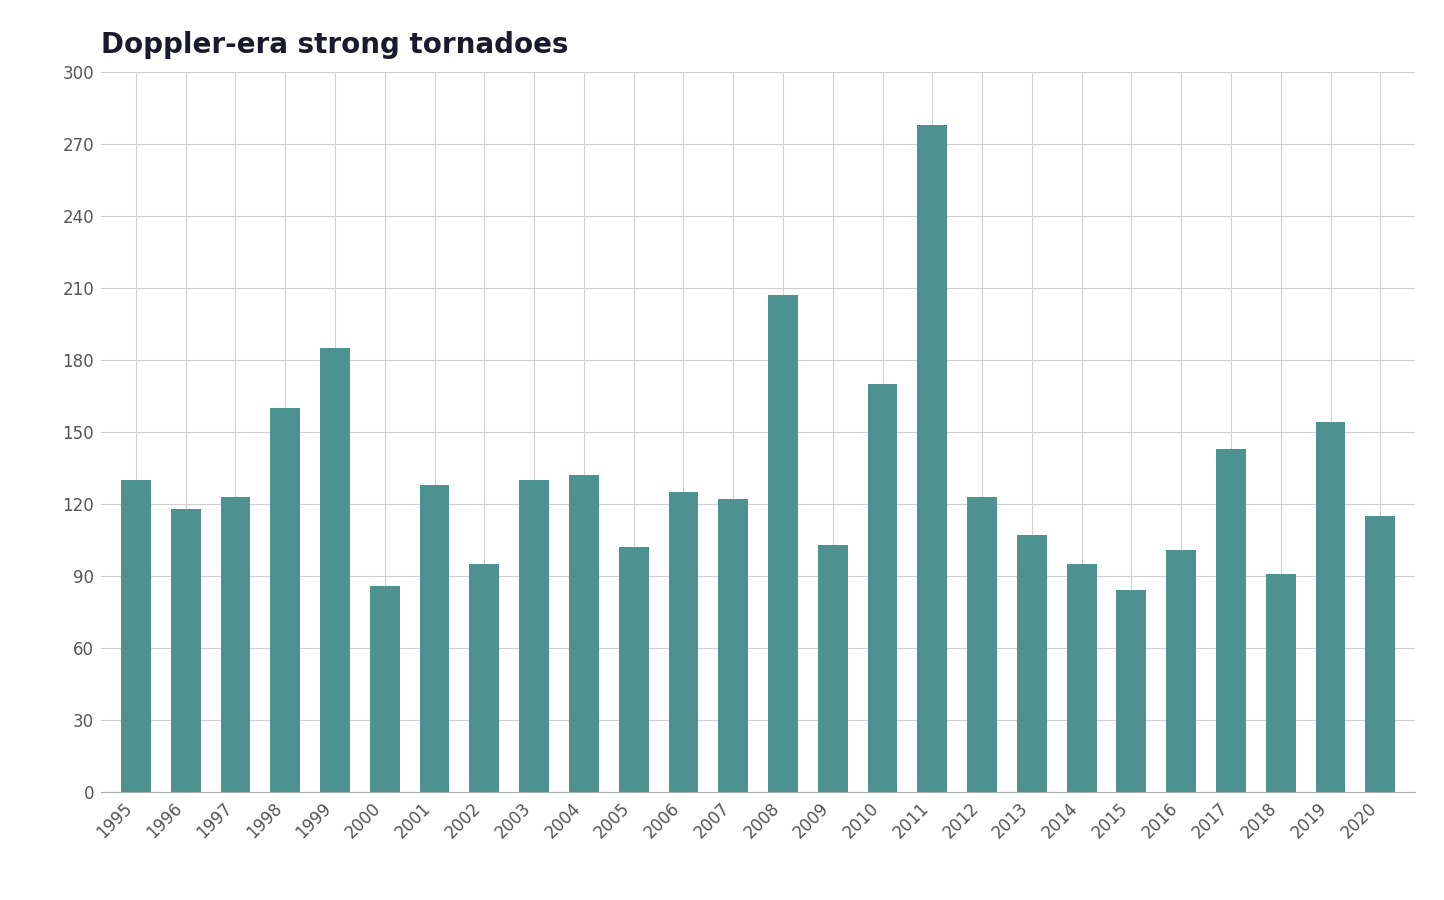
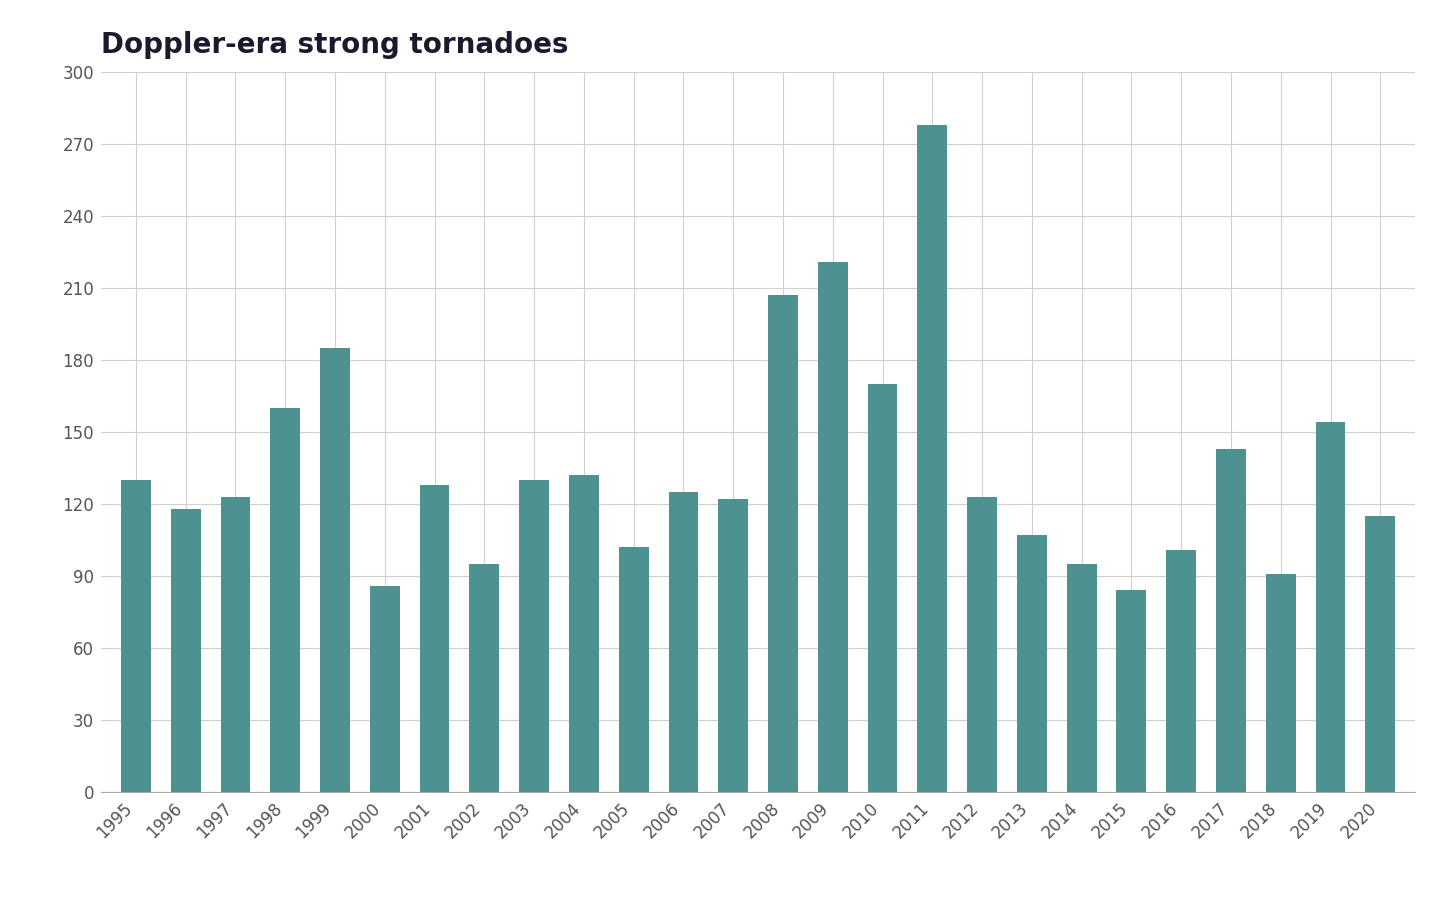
2009: 103 -> 221
